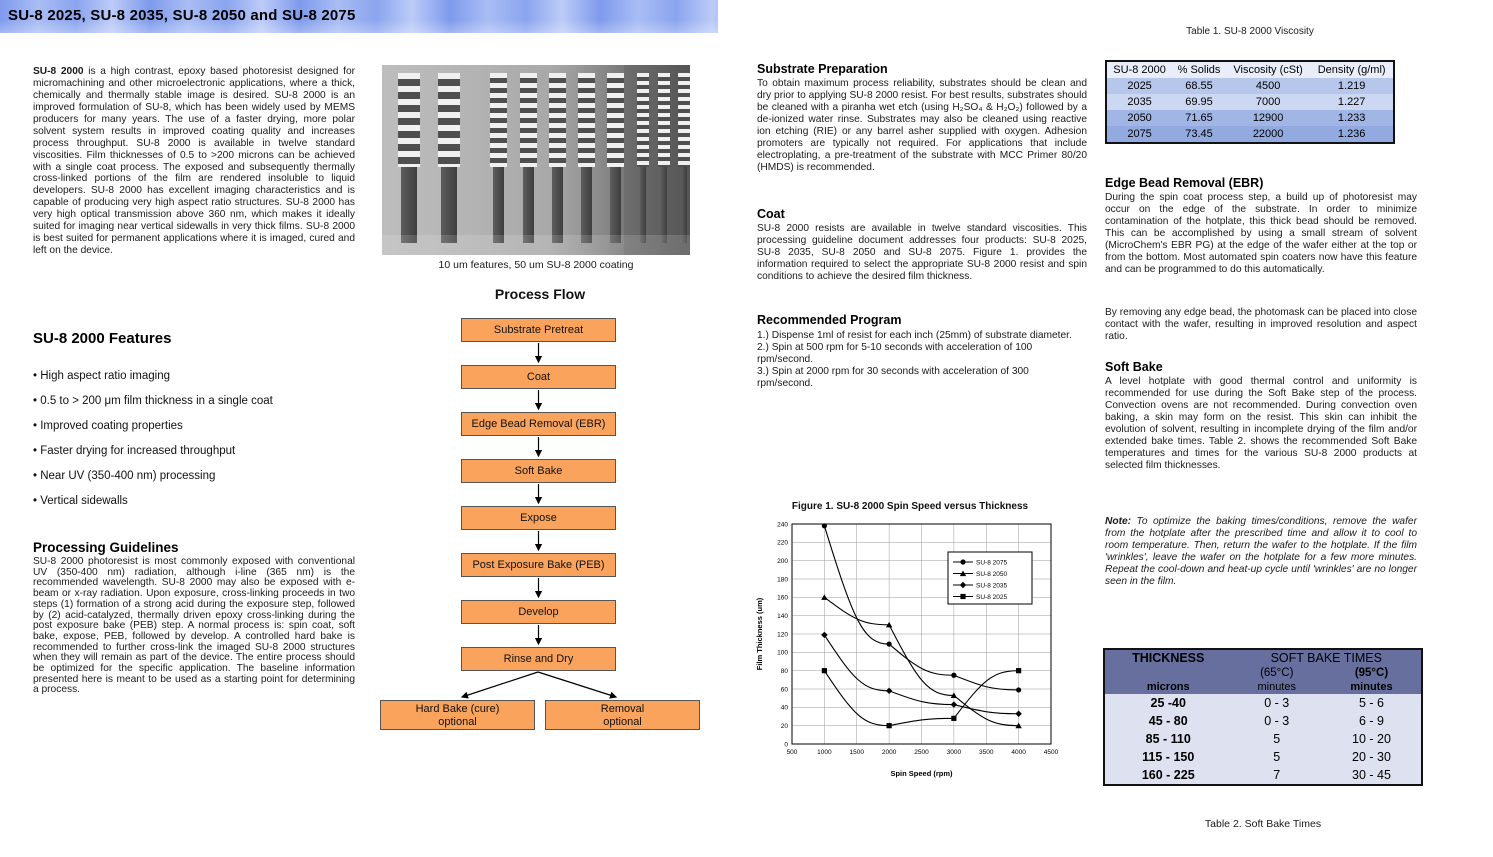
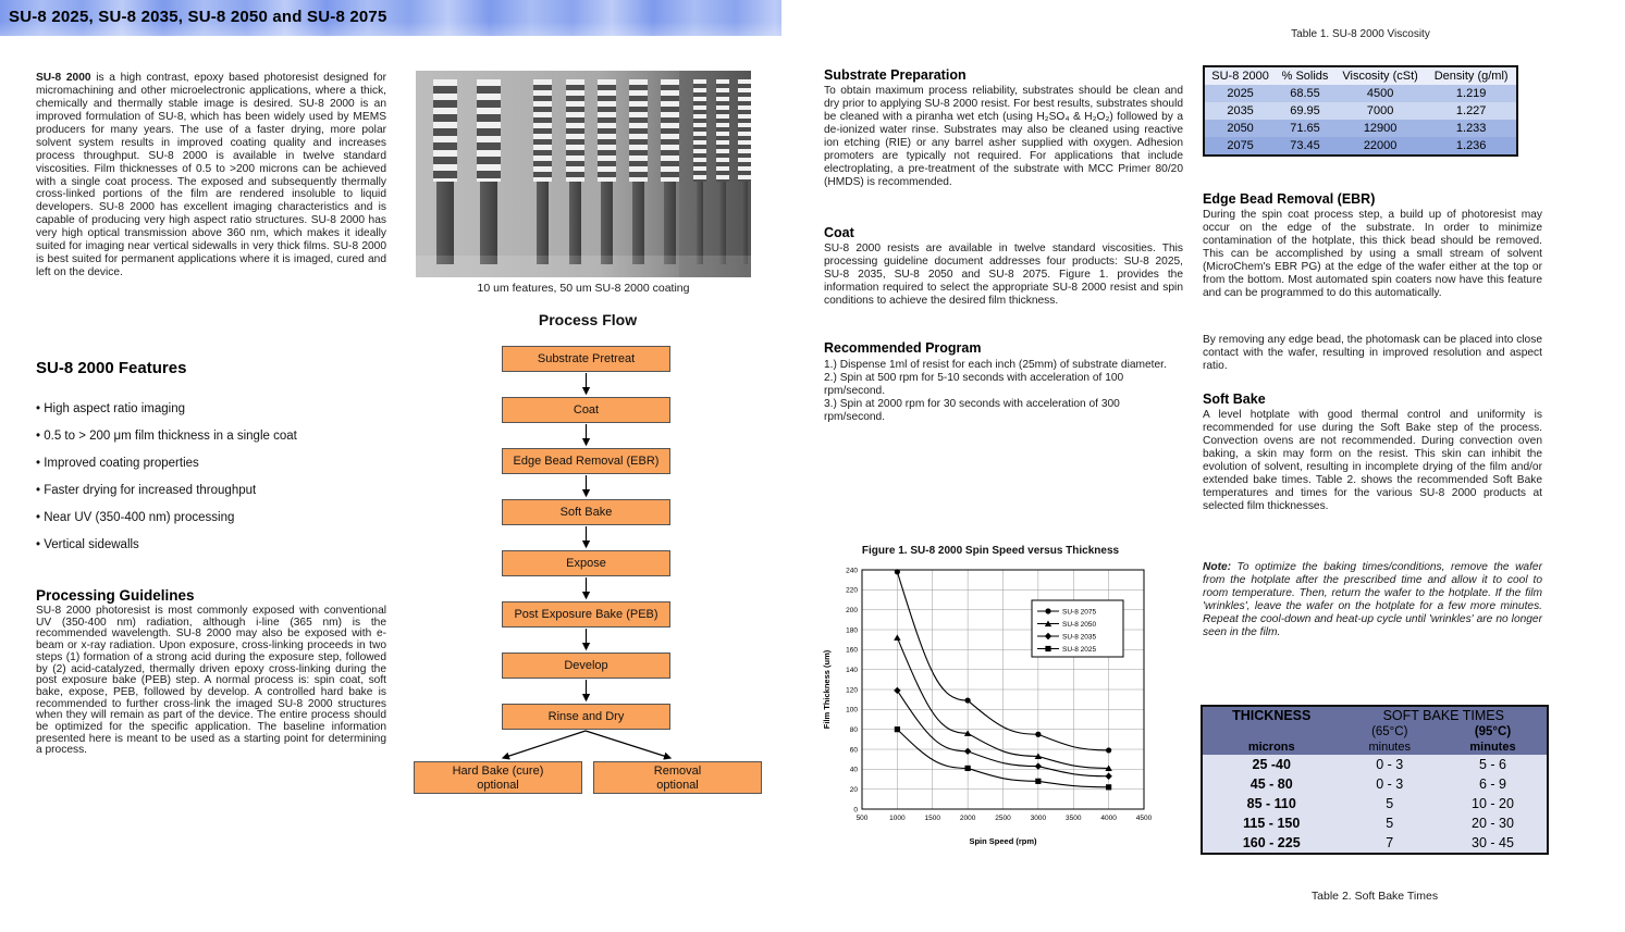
SU-8 2050/1000: 160 -> 170
SU-8 2050/2000: 130 -> 80
SU-8 2025/2000: 20 -> 40
SU-8 2050/4000: 20 -> 40
SU-8 2025/4000: 80 -> 20
